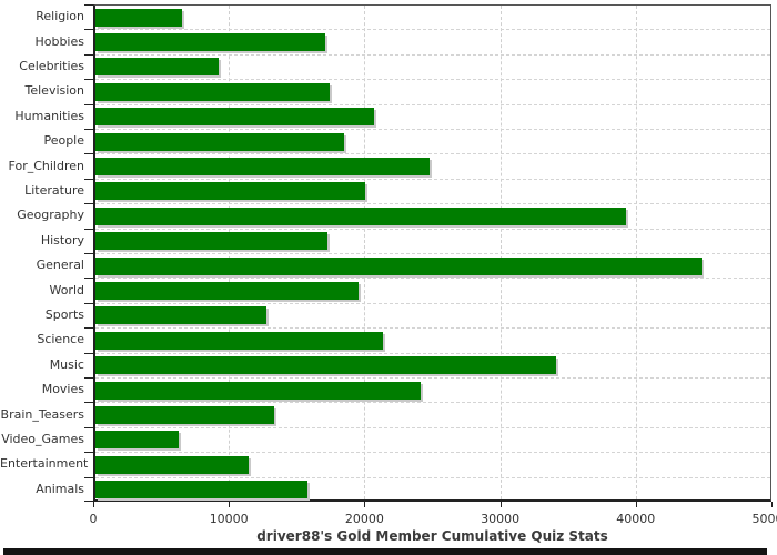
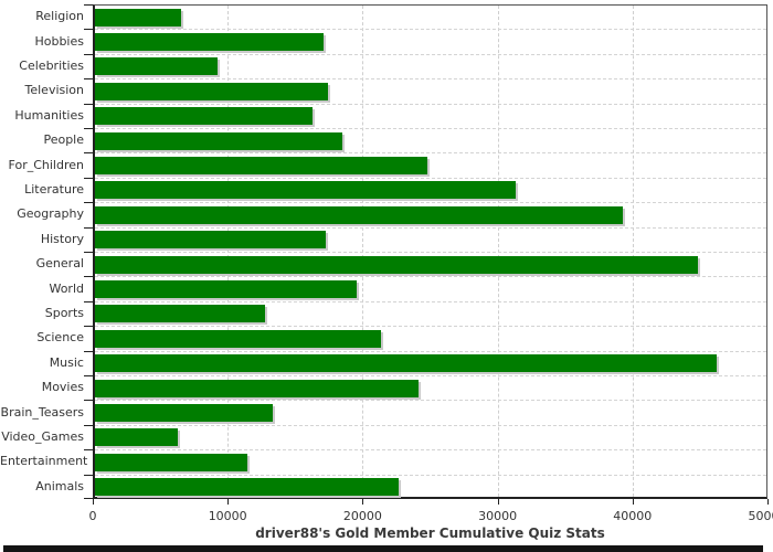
Humanities: 20500 -> 16100
Literature: 19900 -> 31200
Music: 34000 -> 46100
Animals: 15600 -> 22500
